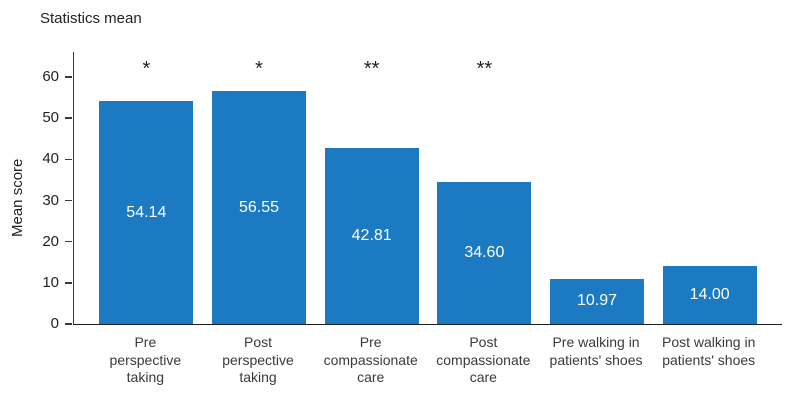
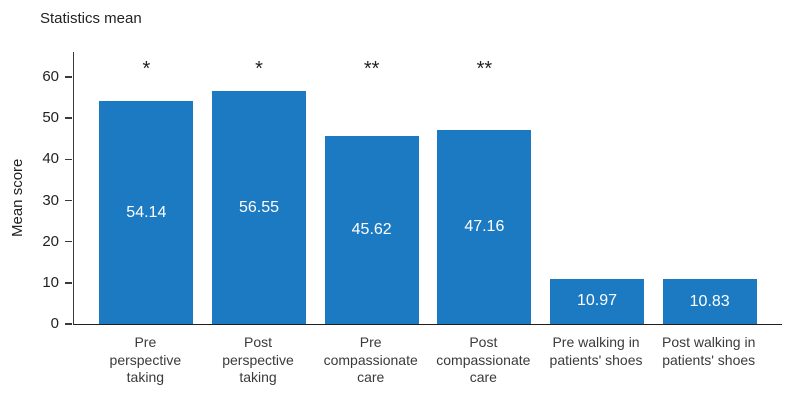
Pre compassionate care: 42.81 -> 45.62
Post compassionate care: 34.60 -> 47.16
Post walking in patients' shoes: 14.00 -> 10.83
